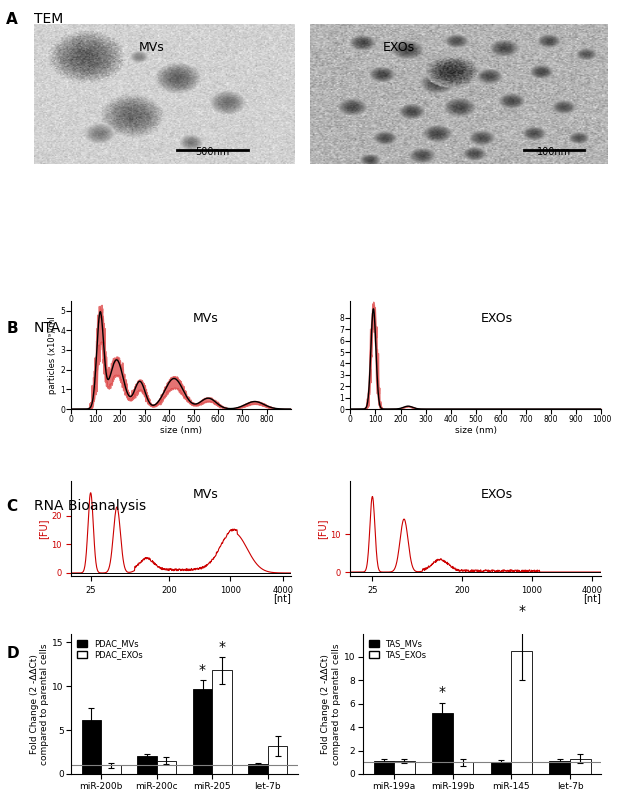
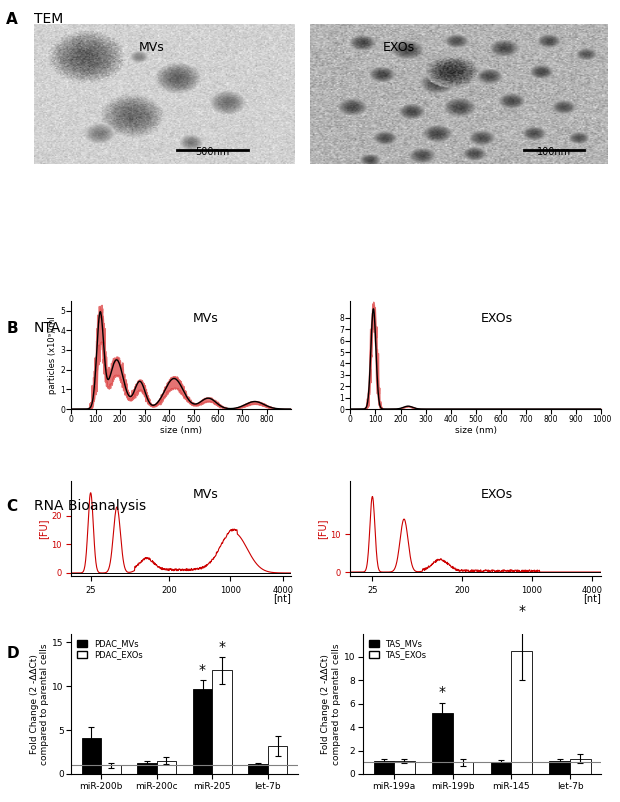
PDAC_MVs/miR-200b: 6.2 -> 4.1
PDAC_MVs/miR-200c: 2.0 -> 1.2
